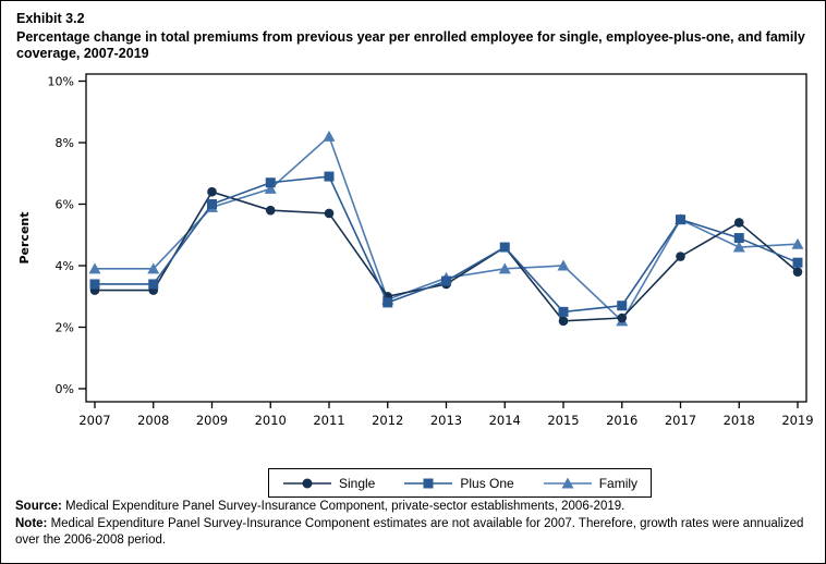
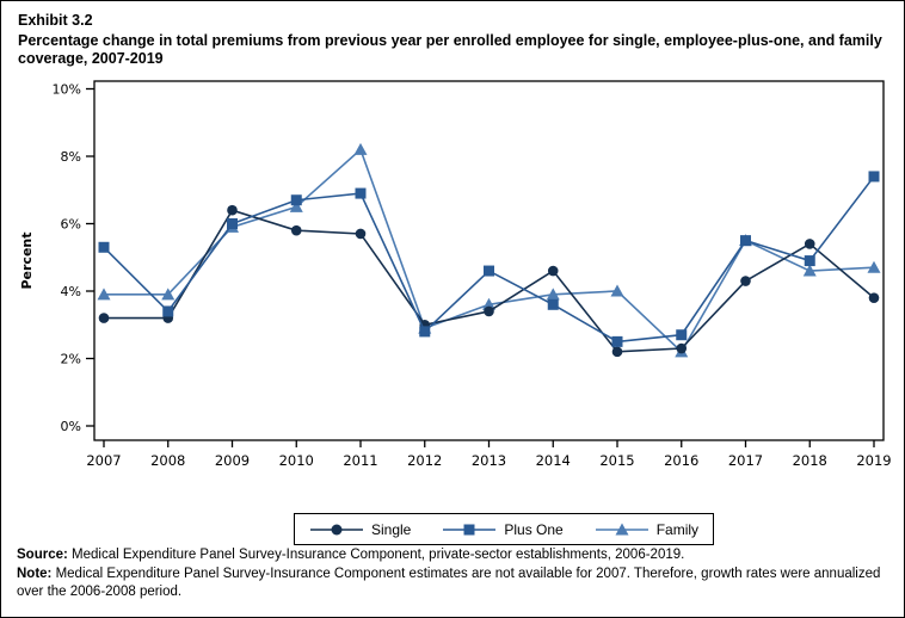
Plus One/2007: 3.4% -> 5.3%
Plus One/2013: 3.5% -> 4.6%
Plus One/2014: 4.6% -> 3.6%
Plus One/2019: 4.1% -> 7.4%
